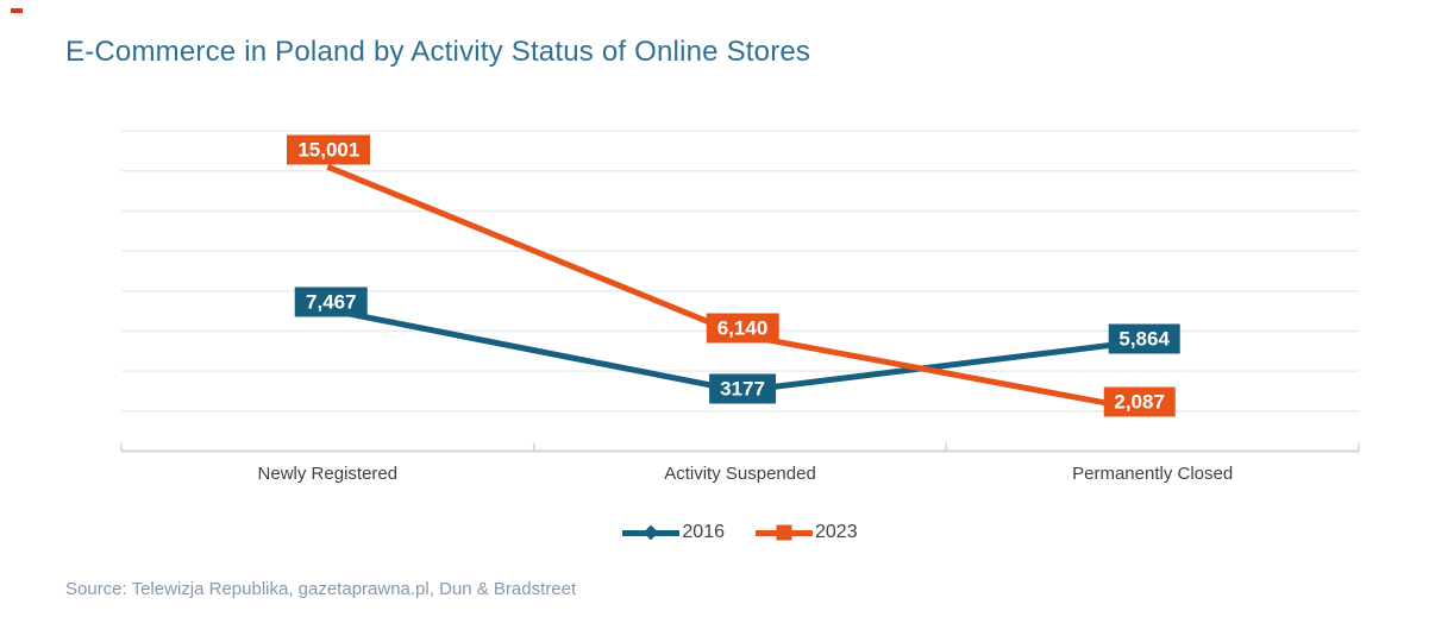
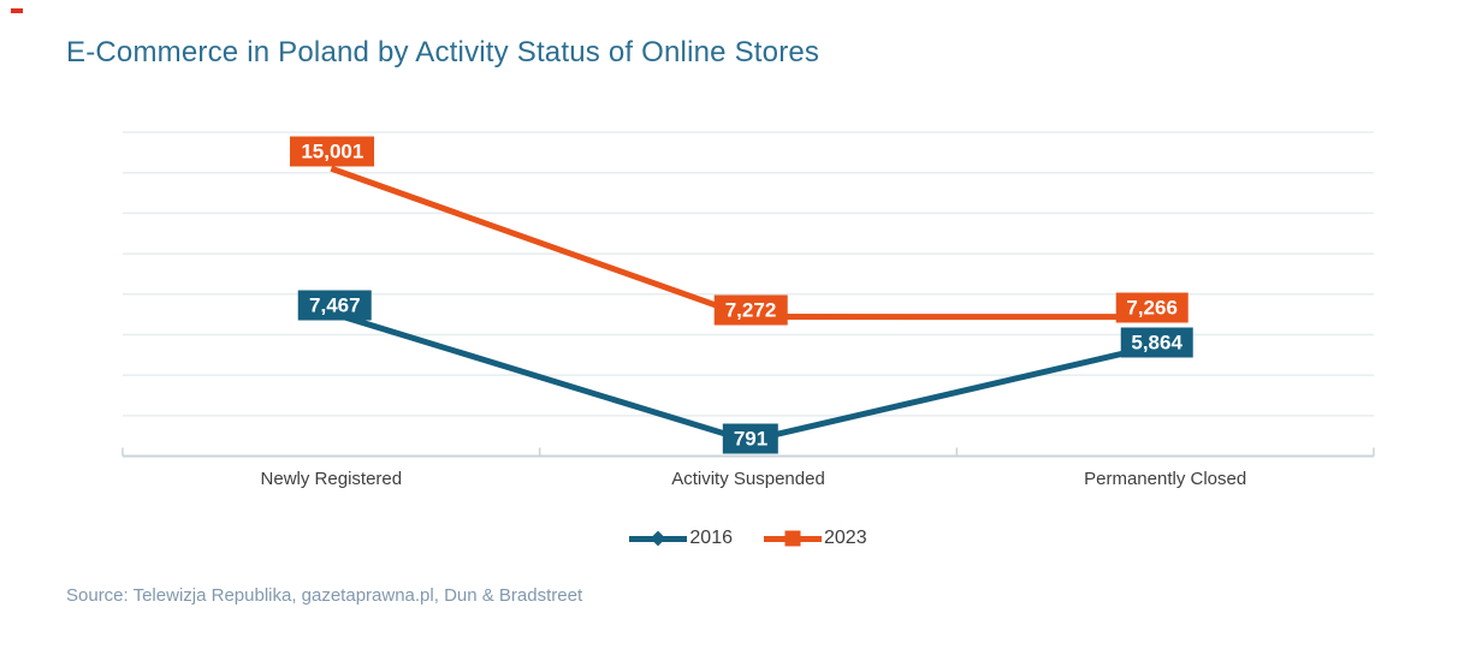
2016/Activity Suspended: 3177 -> 791
2023/Activity Suspended: 6,140 -> 7,272
2023/Permanently Closed: 2,087 -> 7,266
